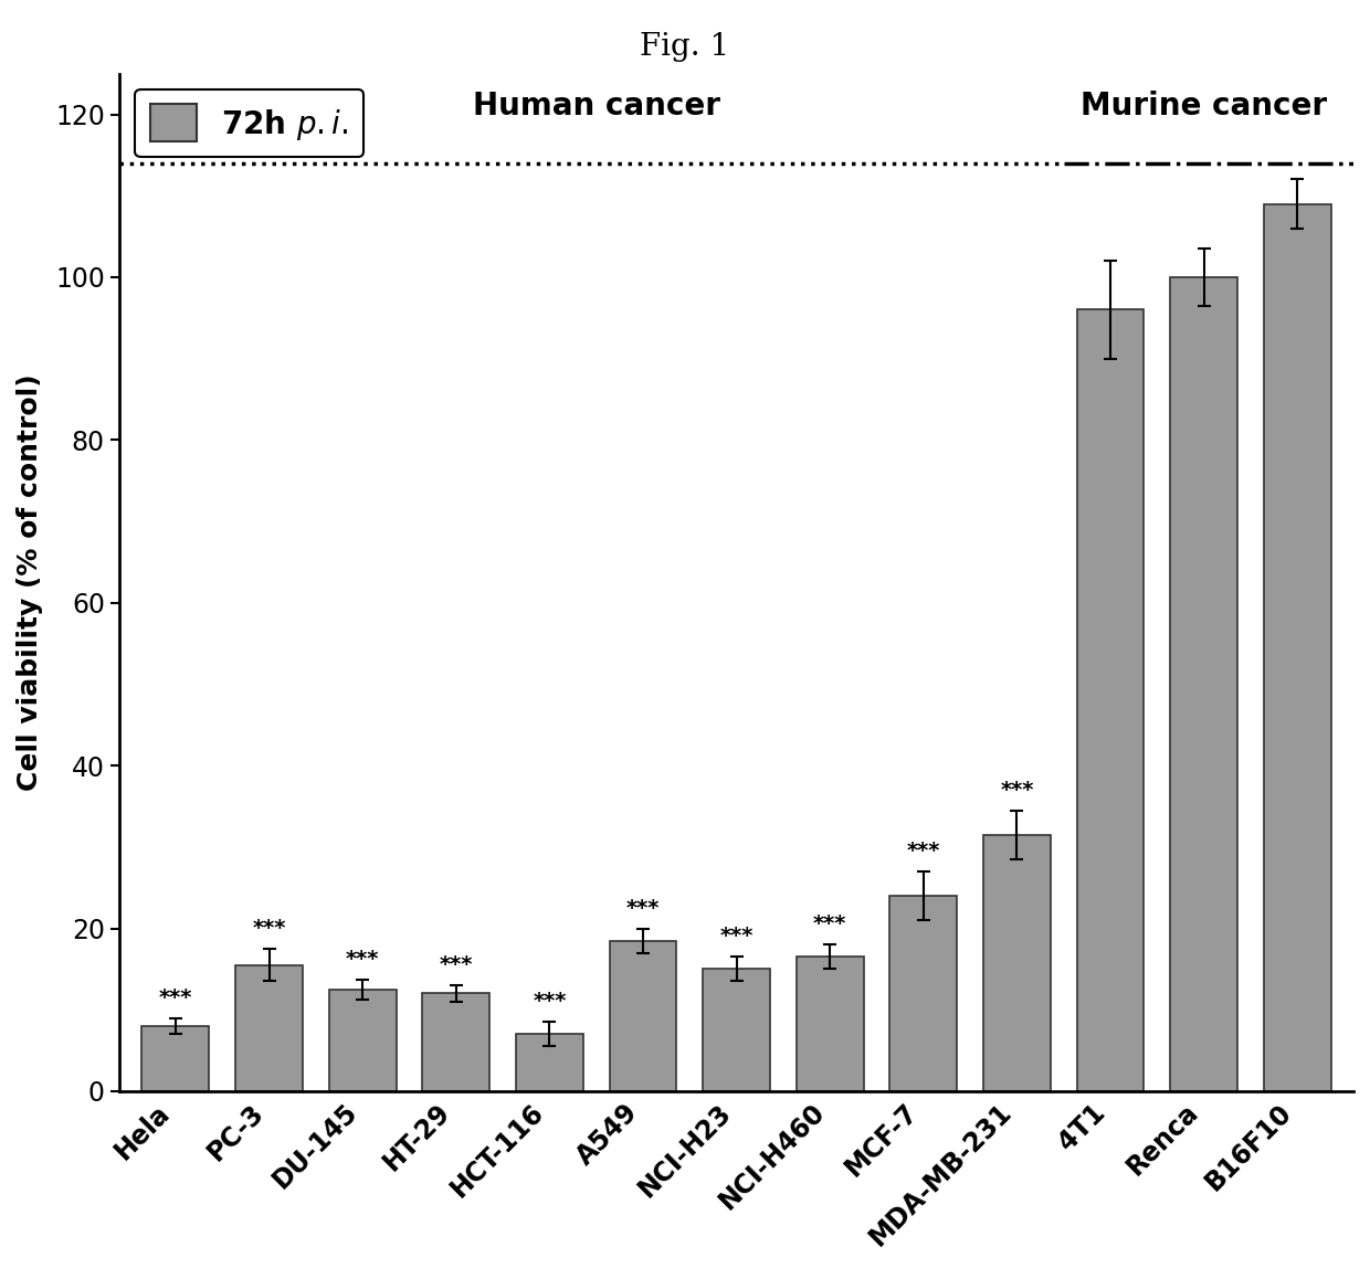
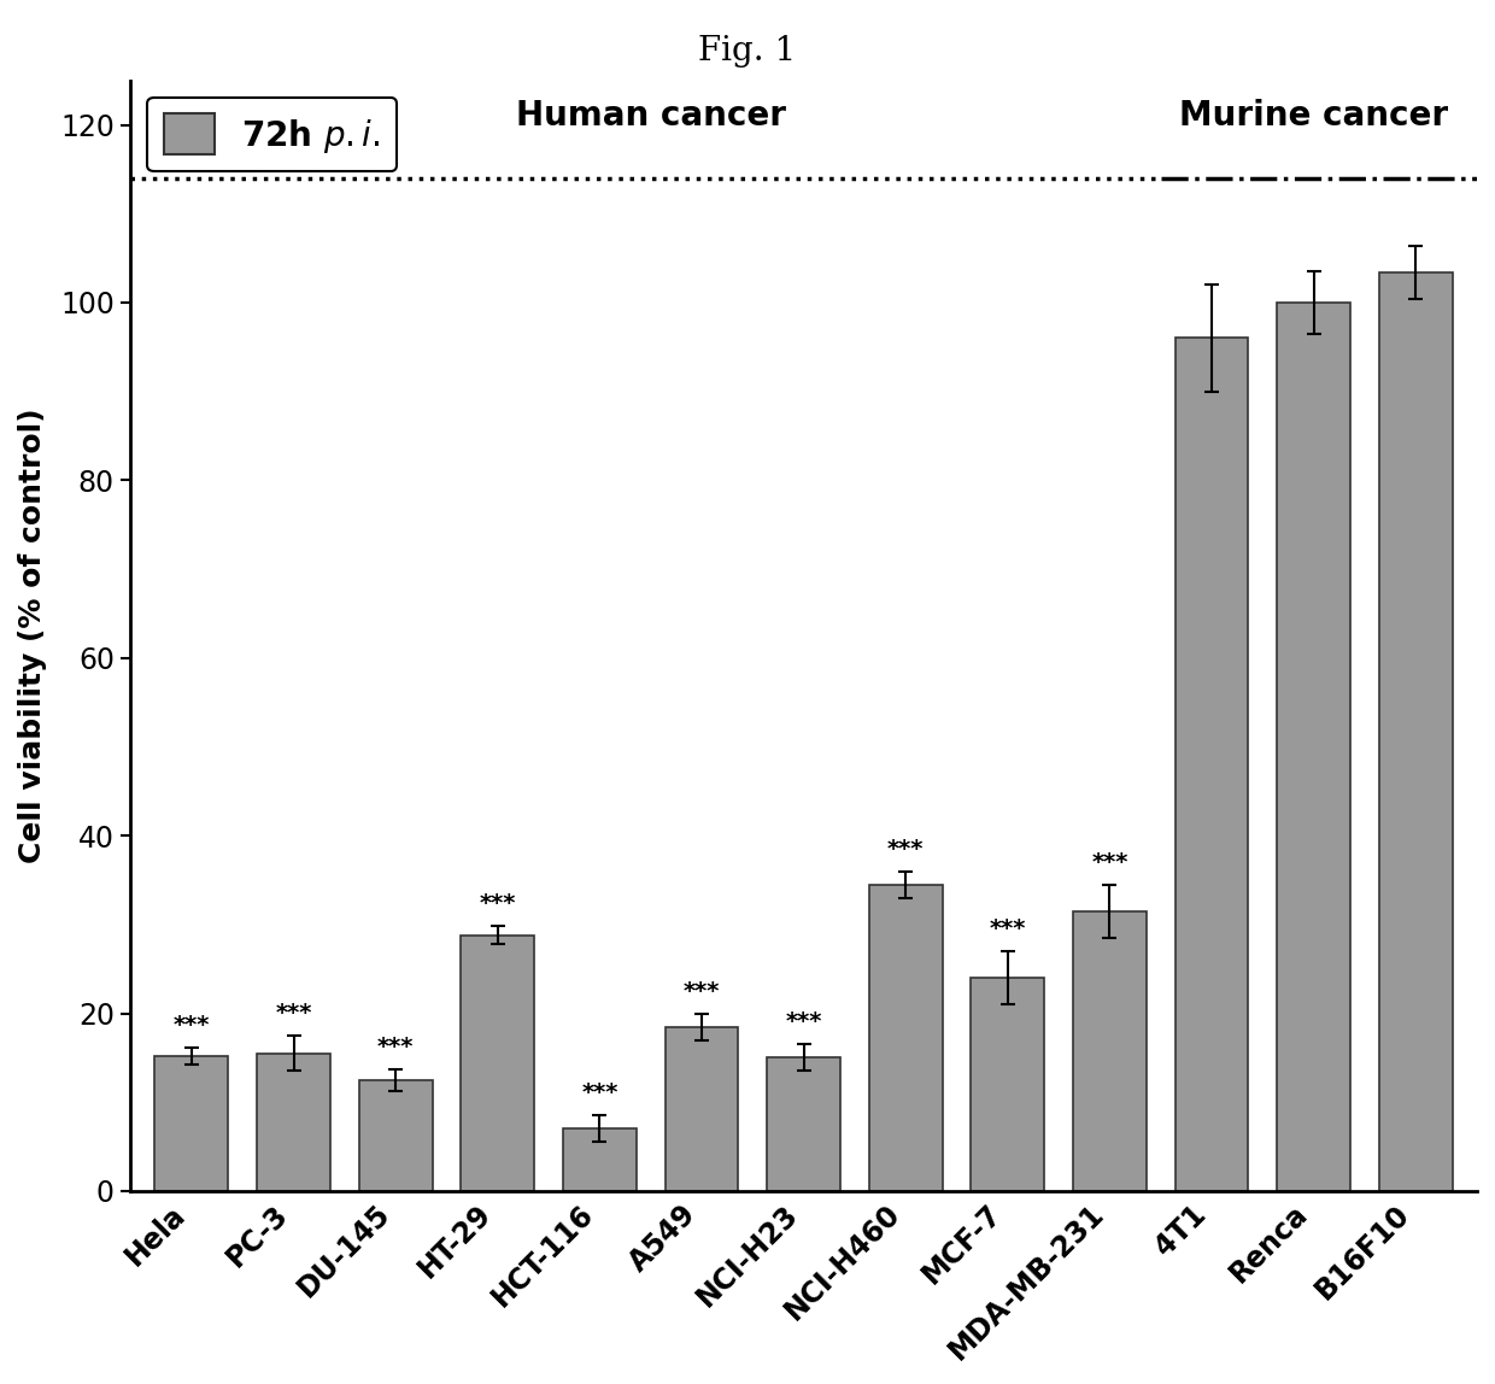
Hela: 8.0 -> 15.2
HT-29: 12.0 -> 28.8
NCI-H460: 16.5 -> 34.4
B16F10: 109.0 -> 103.4
